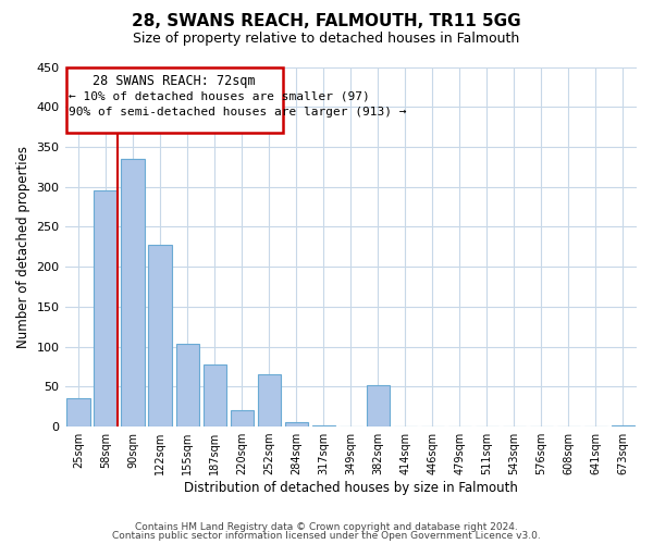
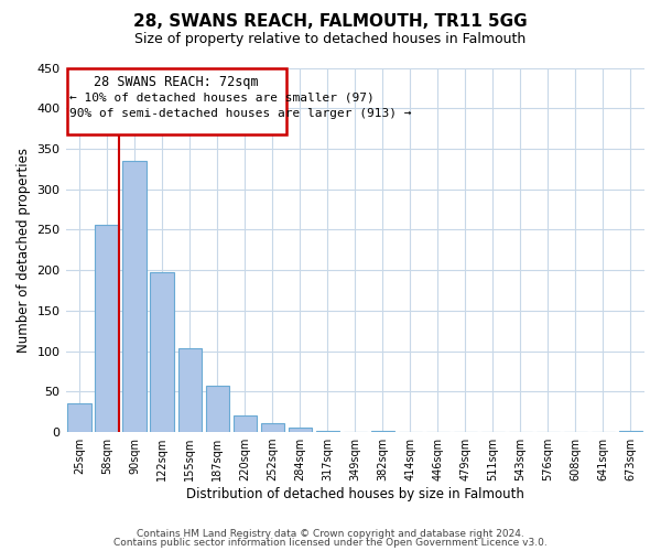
58sqm: 296 -> 256
122sqm: 228 -> 197
187sqm: 78 -> 57
252sqm: 66 -> 11
382sqm: 52 -> 1
